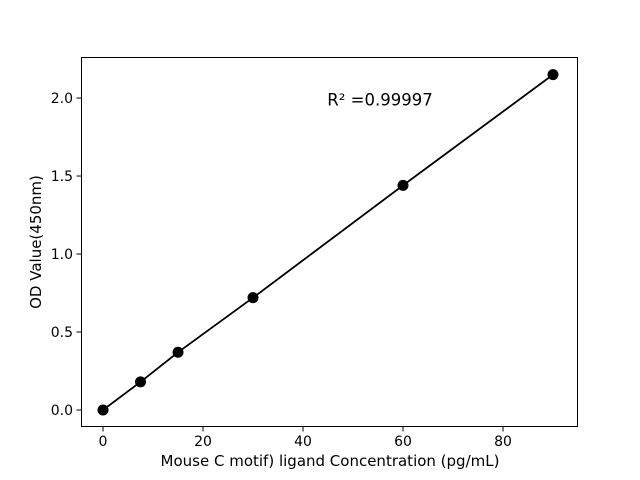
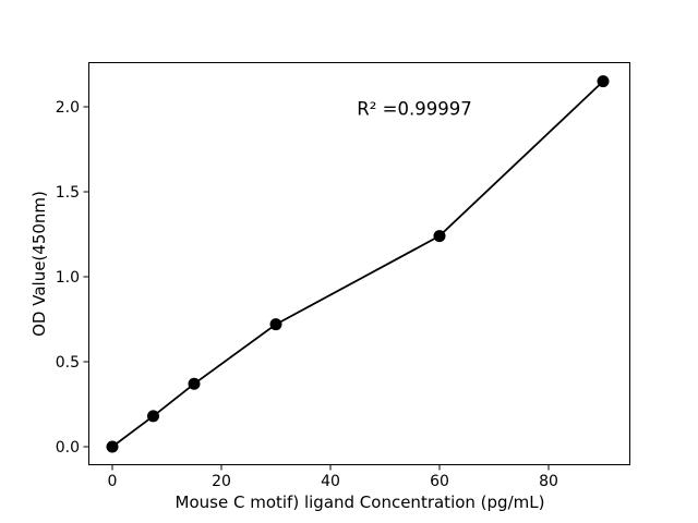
60: 1.44 -> 1.24
